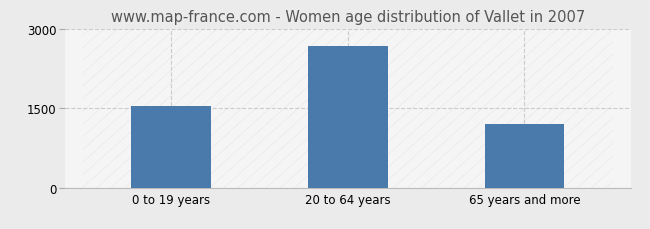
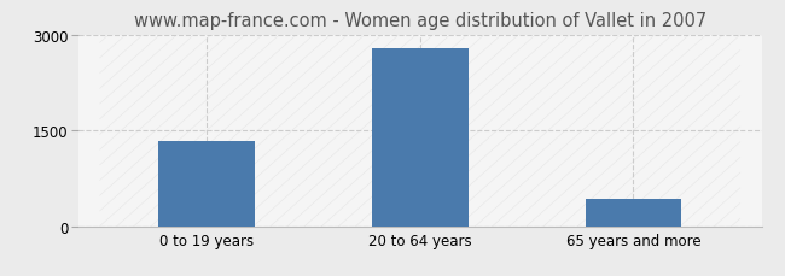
0 to 19 years: 1540 -> 1340
20 to 64 years: 2680 -> 2790
65 years and more: 1200 -> 430
